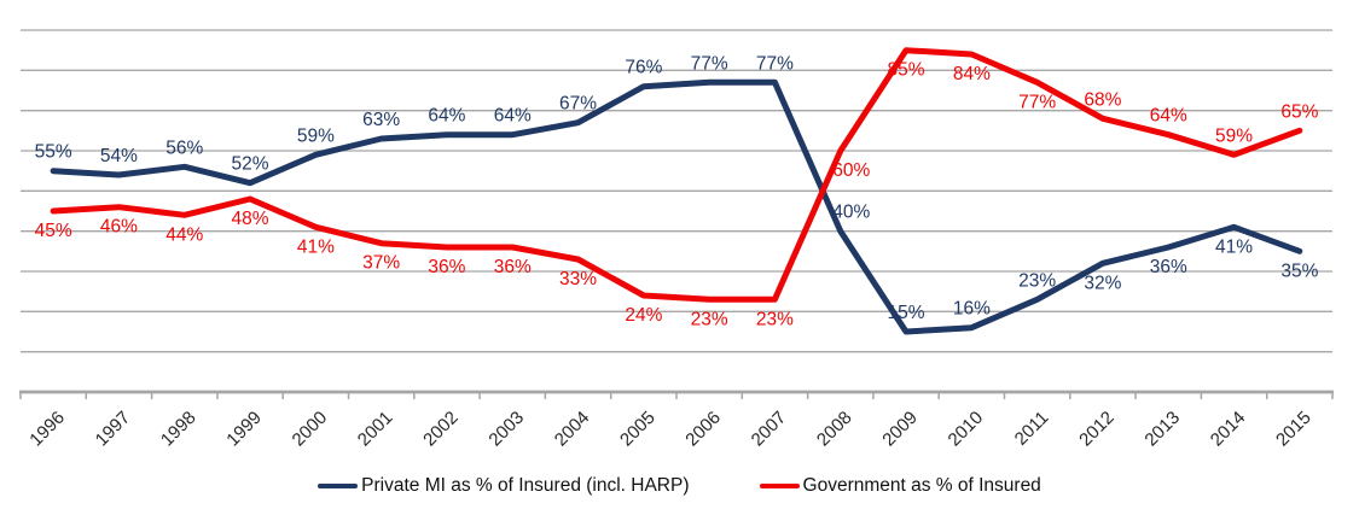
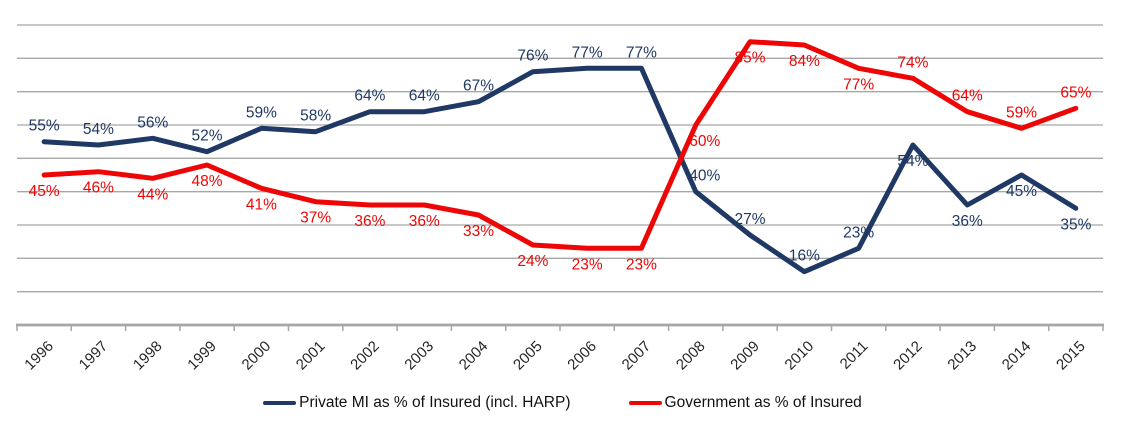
Private MI as % of Insured (incl. HARP)/2001: 63% -> 58%
Private MI as % of Insured (incl. HARP)/2009: 15% -> 27%
Private MI as % of Insured (incl. HARP)/2012: 32% -> 54%
Government as % of Insured/2012: 68% -> 74%
Private MI as % of Insured (incl. HARP)/2014: 41% -> 45%
